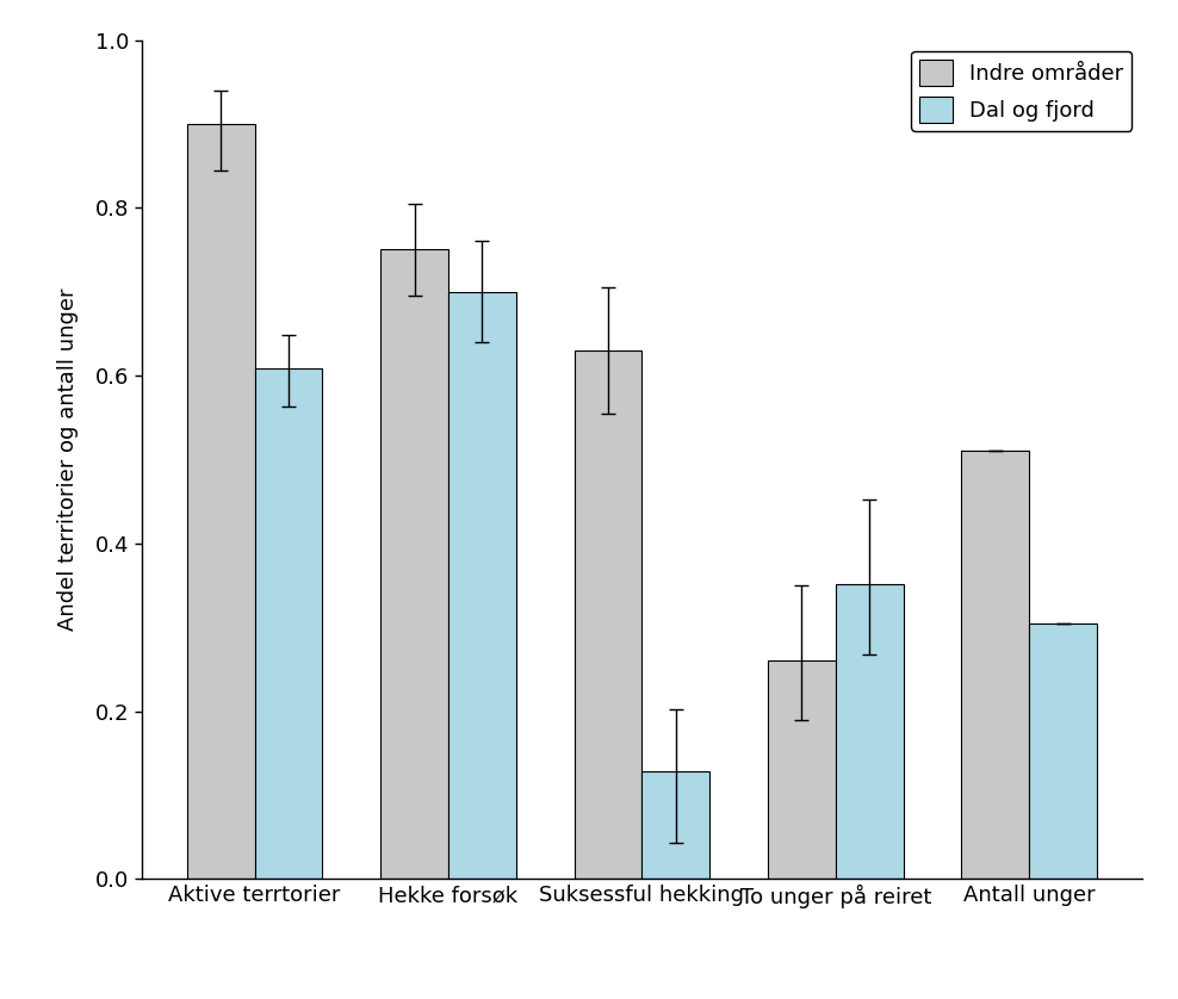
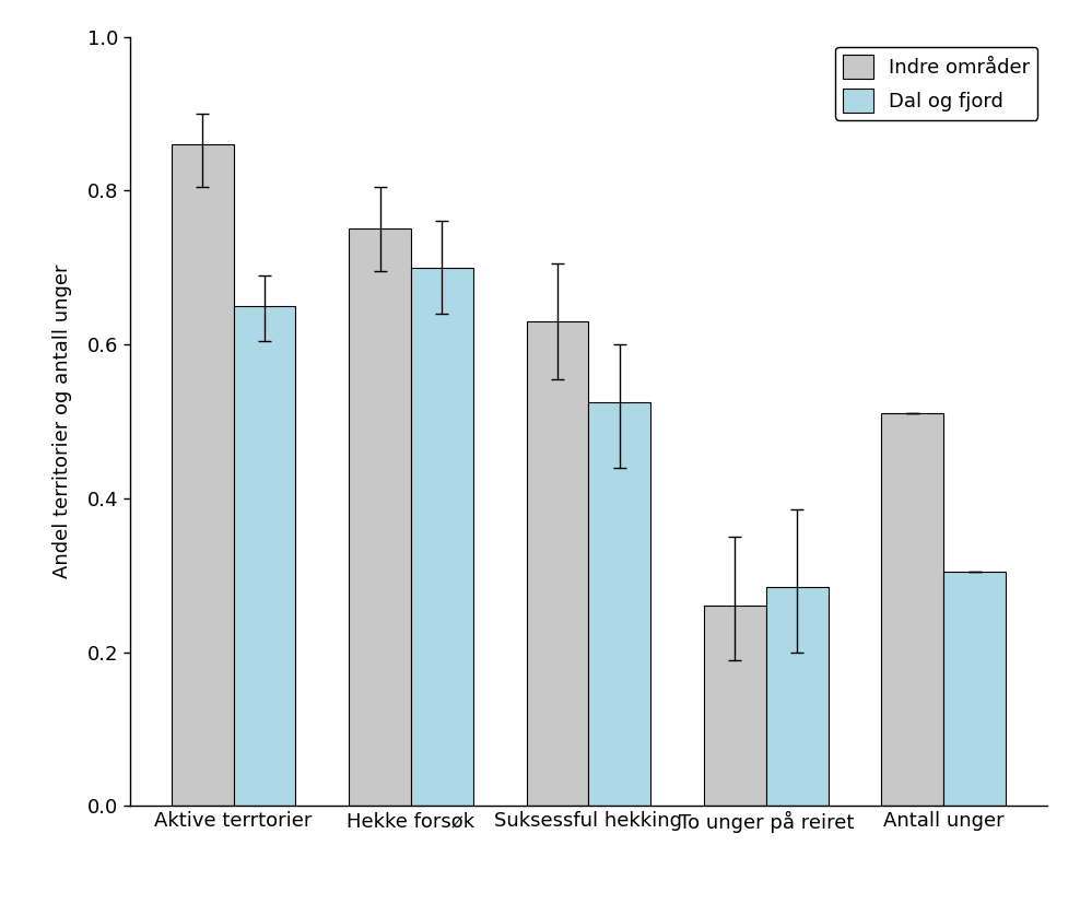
Indre områder/Aktive terrtorier: 0.90 -> 0.86
Dal og fjord/Aktive terrtorier: 0.608 -> 0.650
Dal og fjord/Suksessful hekking: 0.128 -> 0.525
Dal og fjord/To unger på reiret: 0.352 -> 0.285
